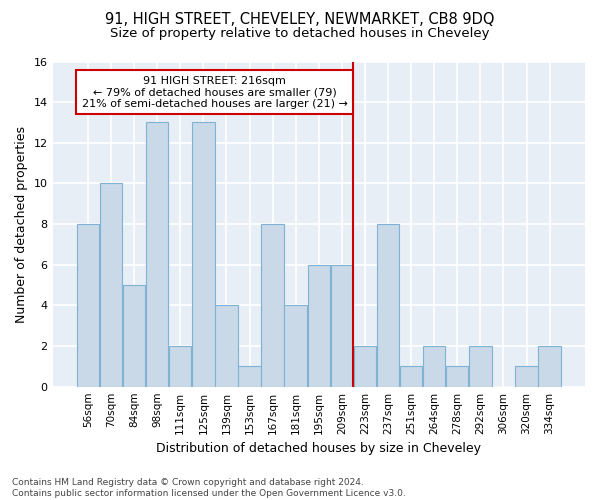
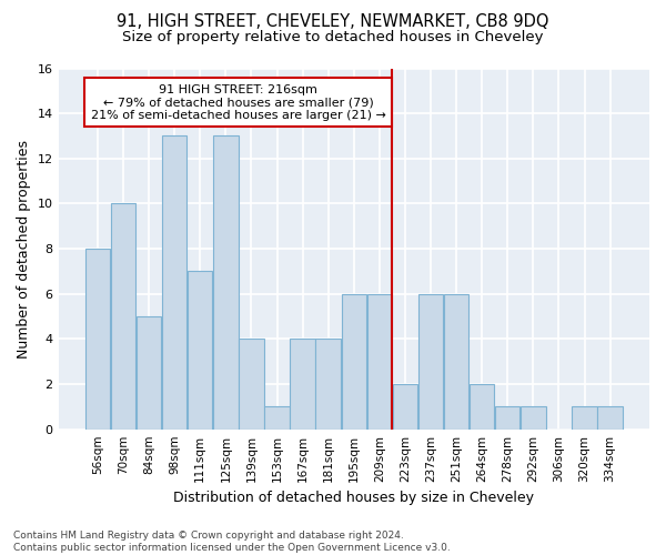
111sqm: 2 -> 7
167sqm: 8 -> 4
237sqm: 8 -> 6
251sqm: 1 -> 6
292sqm: 2 -> 1
334sqm: 2 -> 1
